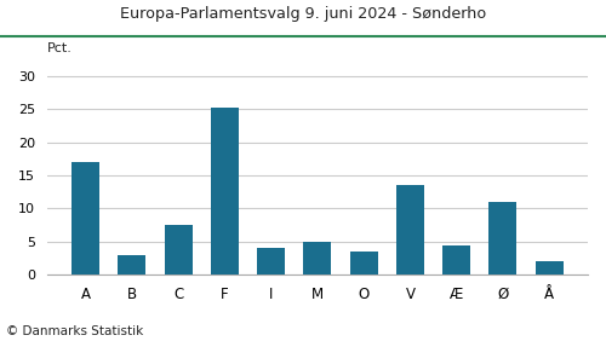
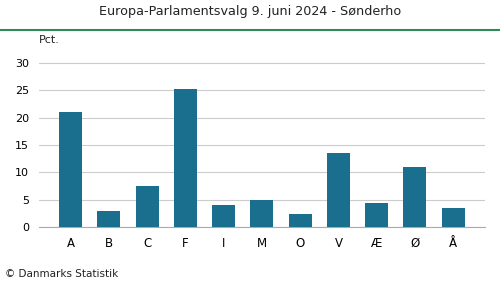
A: 17.0 -> 21.0
O: 3.6 -> 2.5
Å: 2.0 -> 3.5
